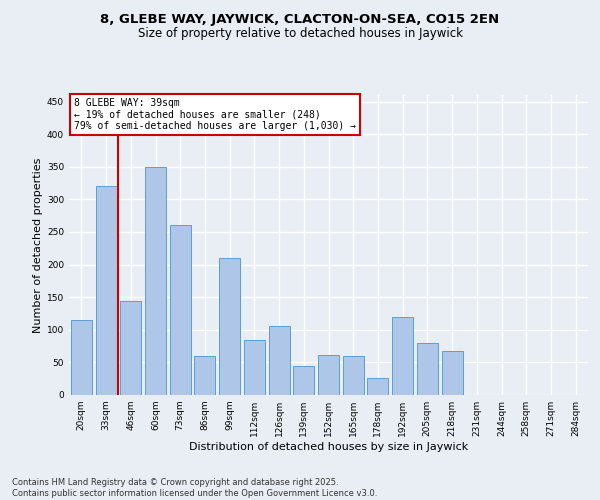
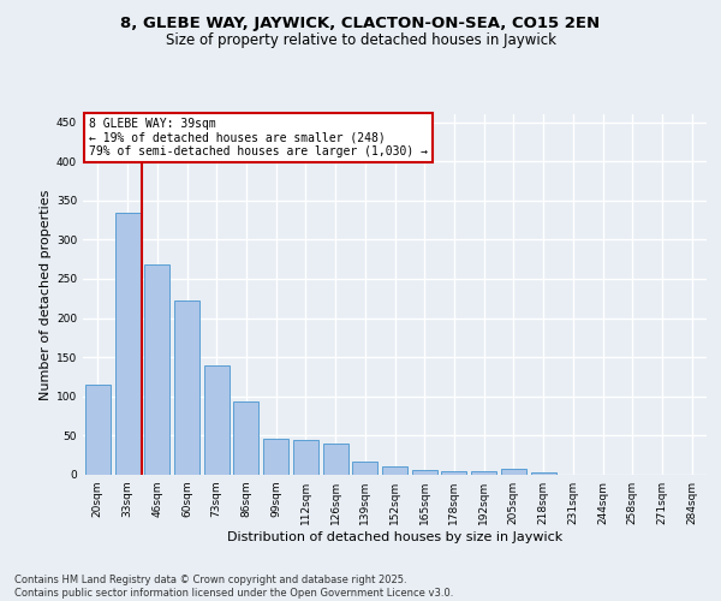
33sqm: 320 -> 335
46sqm: 144 -> 268
60sqm: 350 -> 223
73sqm: 260 -> 140
86sqm: 60 -> 93
99sqm: 210 -> 46
112sqm: 84 -> 44
126sqm: 106 -> 40
139sqm: 44 -> 17
152sqm: 62 -> 10
165sqm: 60 -> 6
178sqm: 26 -> 5
192sqm: 120 -> 5
205sqm: 80 -> 7
218sqm: 68 -> 3
